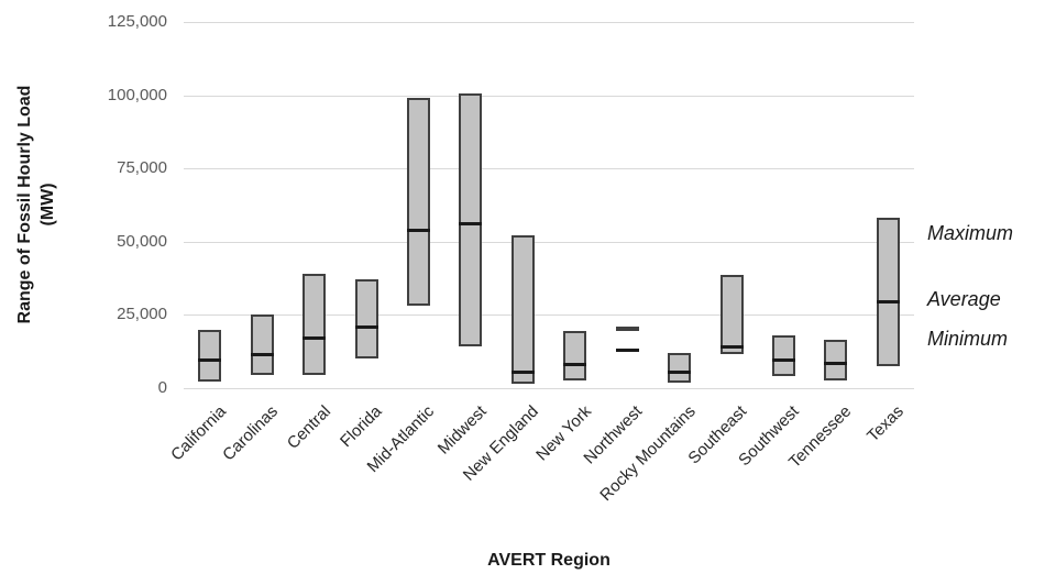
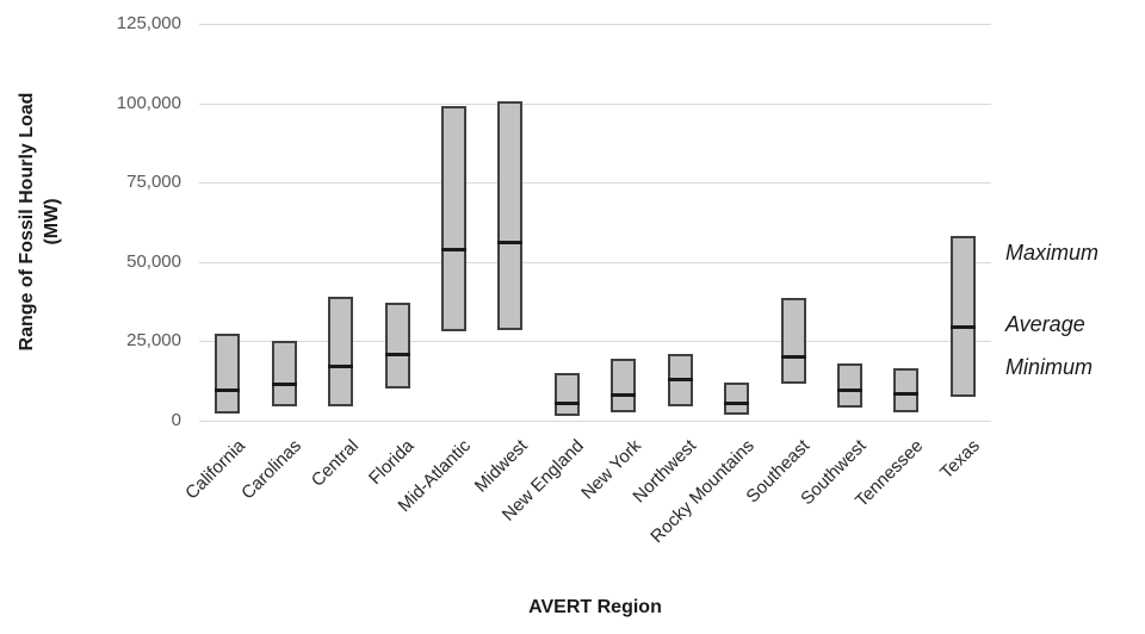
Maximum/California: 20000 -> 28000
Minimum/Midwest: 14000 -> 28000
Maximum/New England: 52000 -> 15000
Minimum/Northwest: 29000 -> 4000
Average/Southeast: 14000 -> 20000
